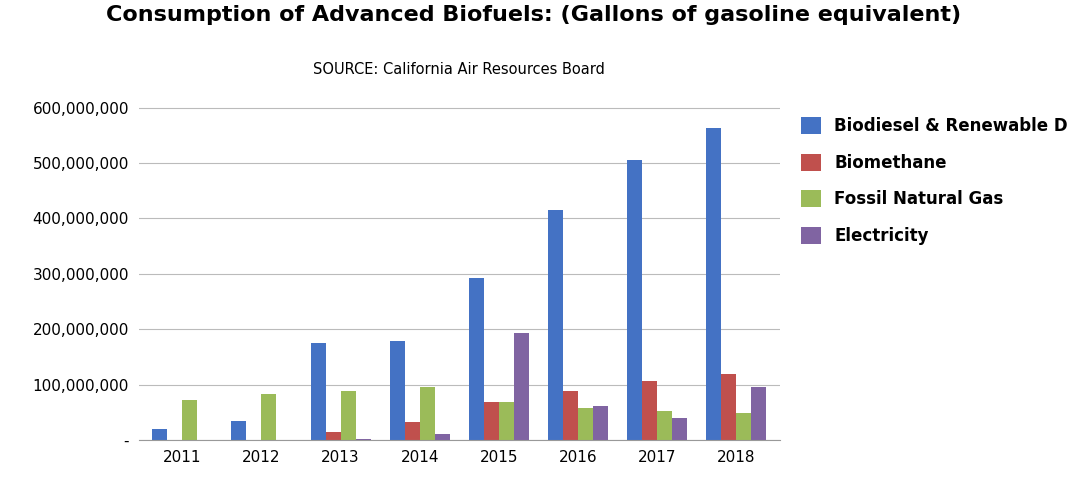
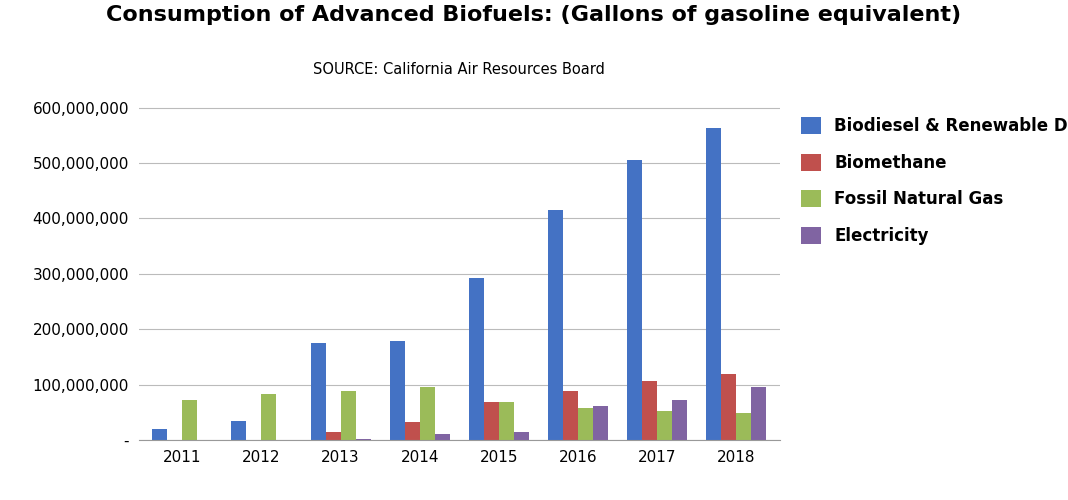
Electricity/2015: 194,000,000 -> 15,000,000
Electricity/2017: 40,000,000 -> 72,000,000
